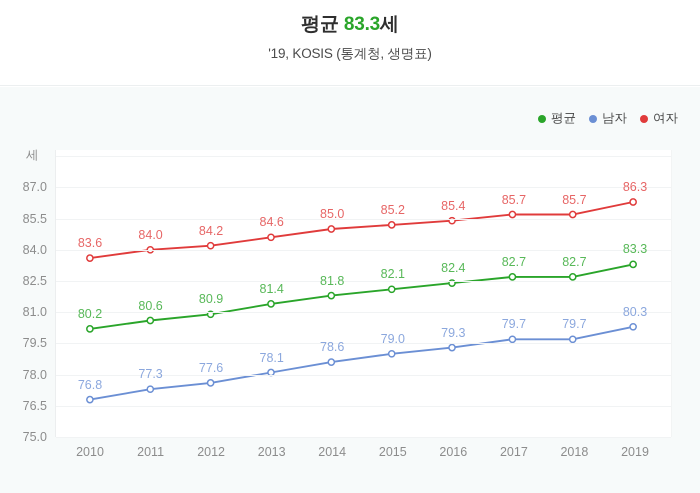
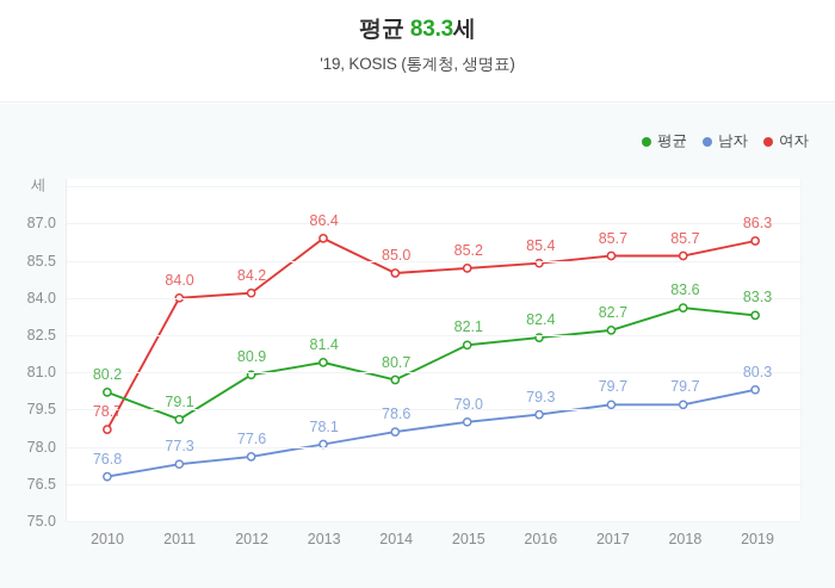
여자/2010: 83.6 -> 78.7
평균/2011: 80.6 -> 79.1
여자/2013: 84.6 -> 86.4
평균/2014: 81.8 -> 80.7
평균/2018: 82.7 -> 83.6
